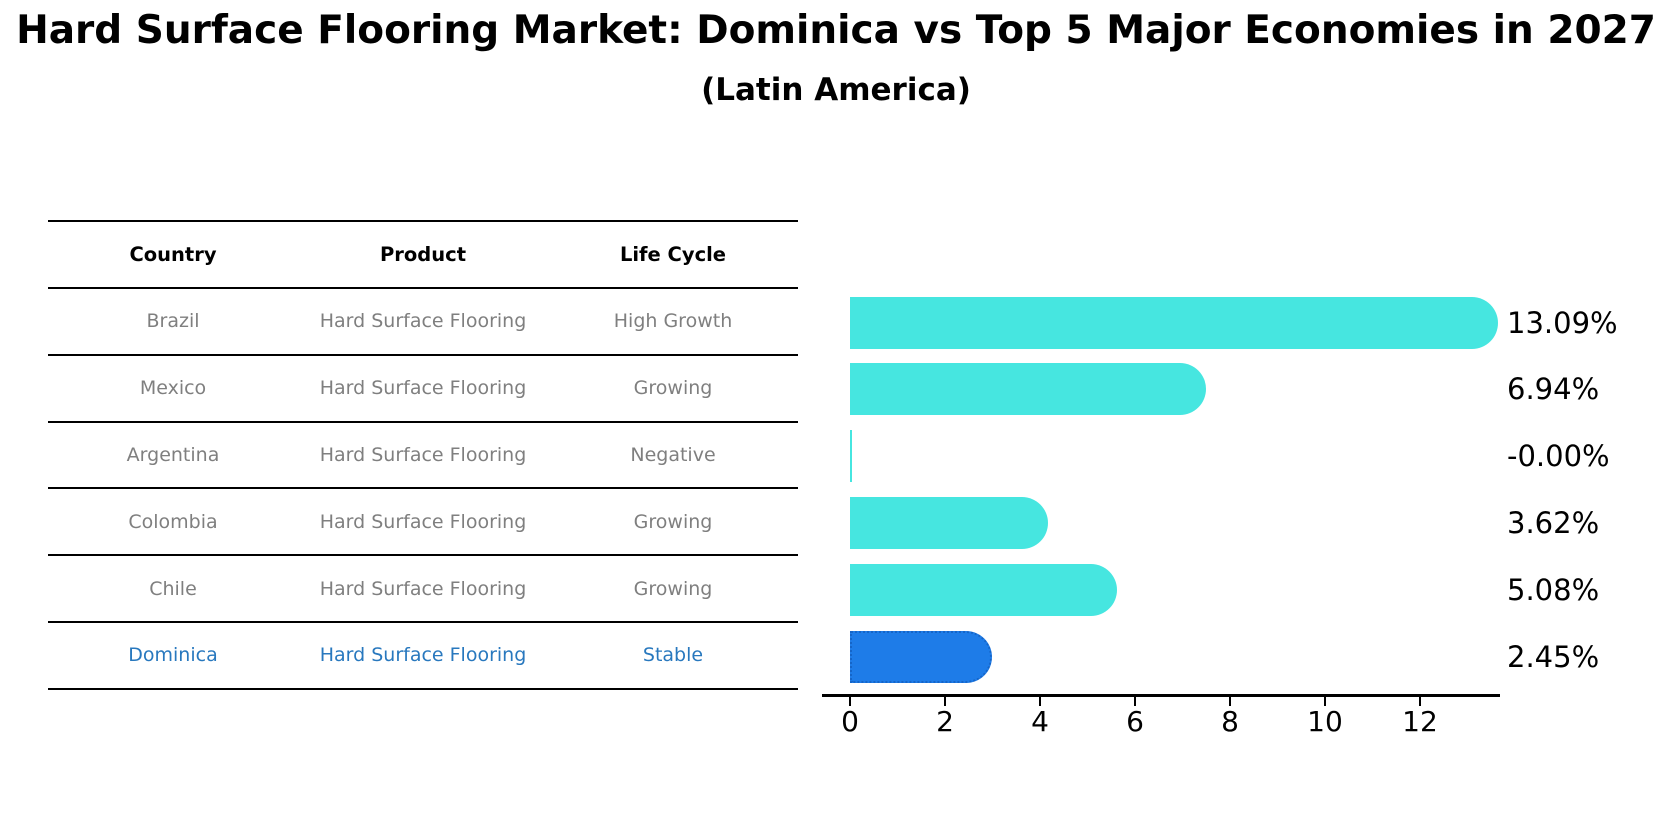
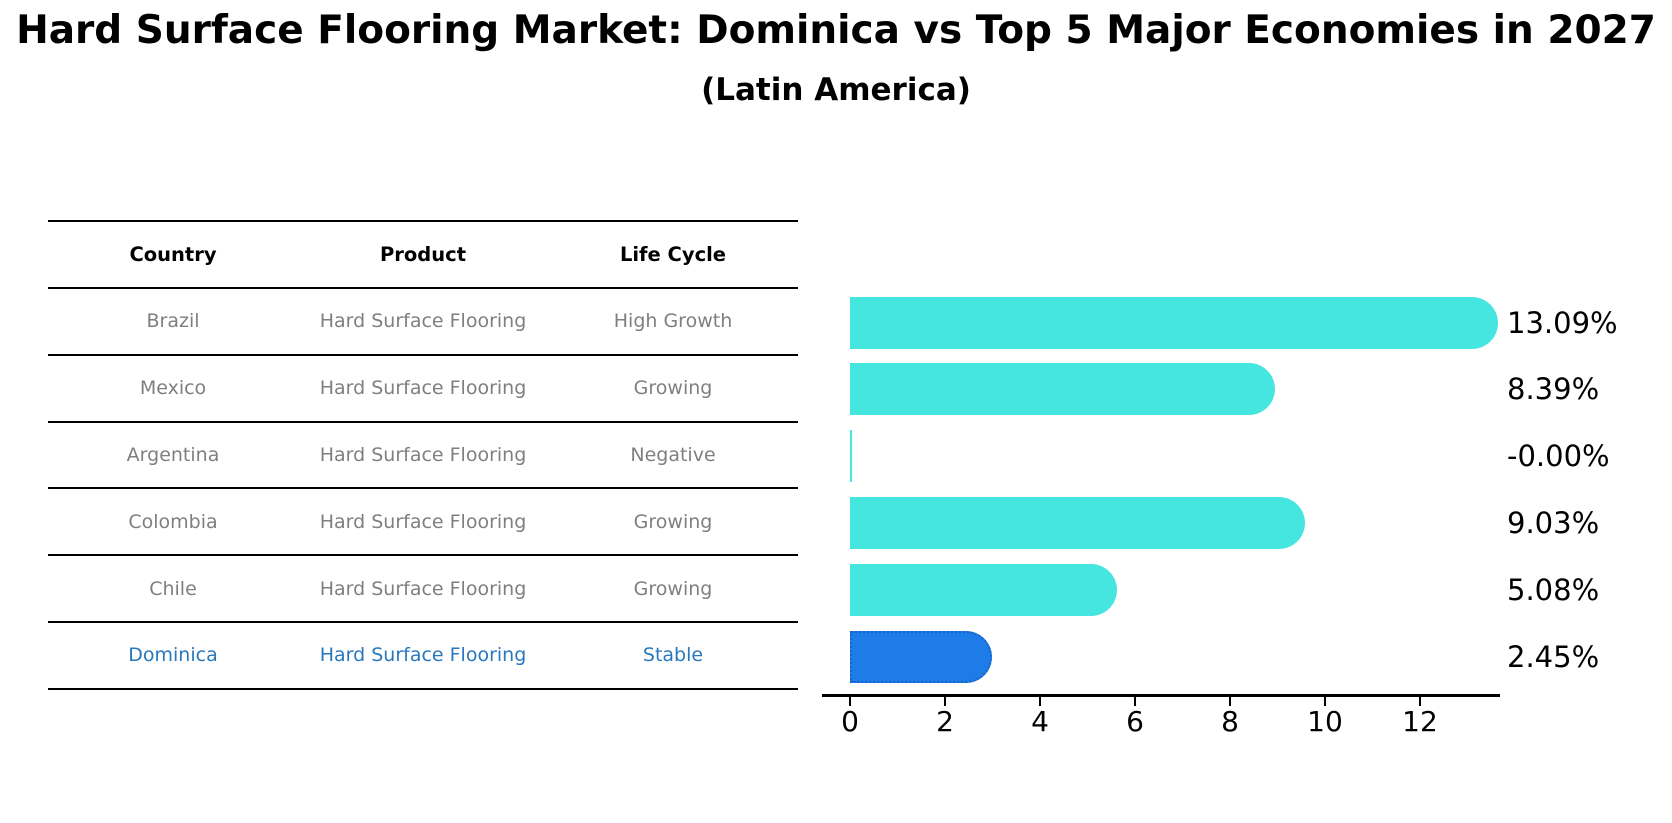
Mexico: 6.94% -> 8.39%
Colombia: 3.62% -> 9.03%
